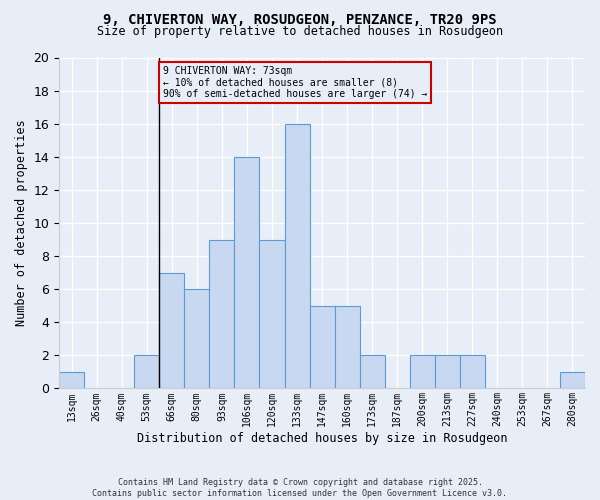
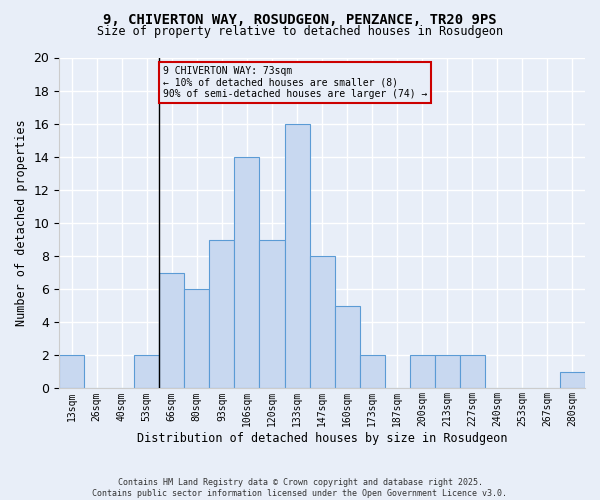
13sqm: 1 -> 2
147sqm: 5 -> 8
